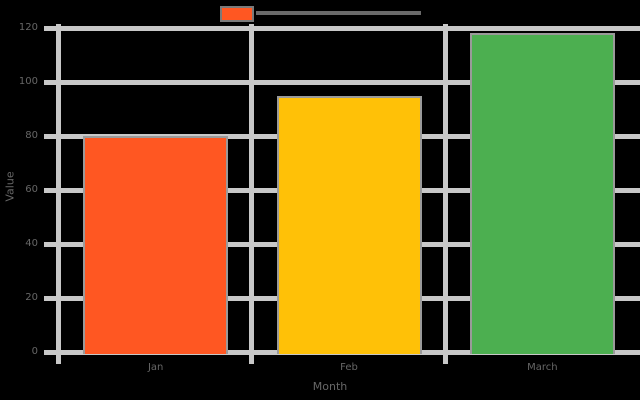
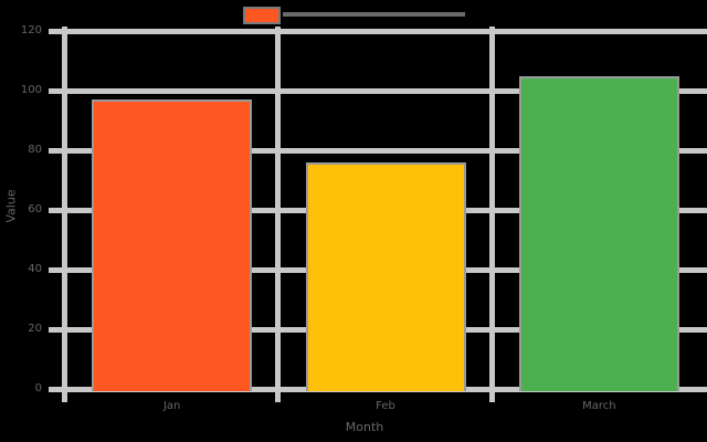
Jan: 80 -> 97
Feb: 95 -> 76
March: 118 -> 105
